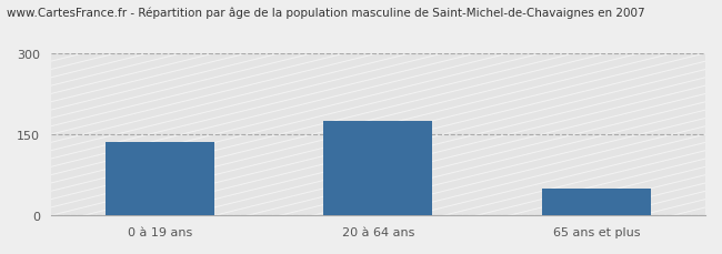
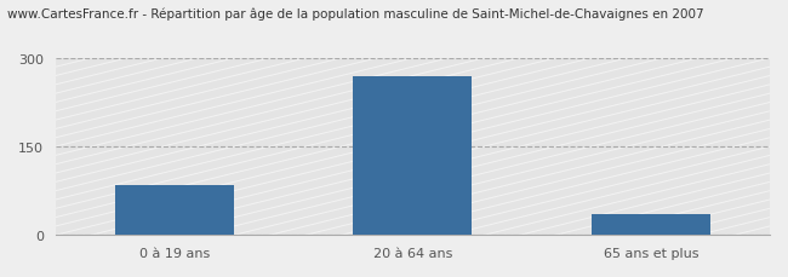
0 à 19 ans: 135 -> 85
20 à 64 ans: 175 -> 270
65 ans et plus: 50 -> 35
